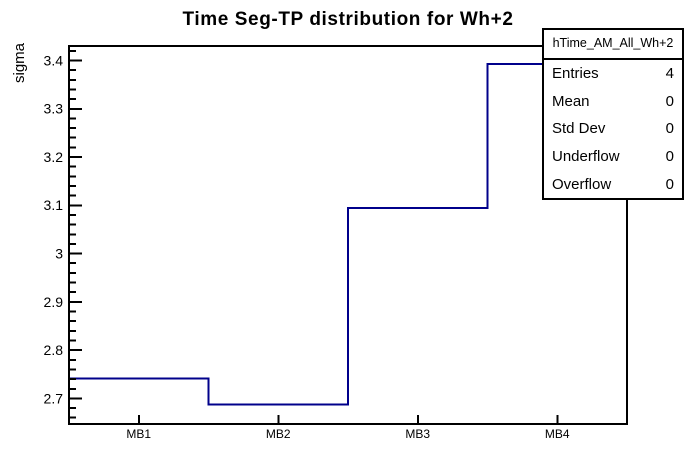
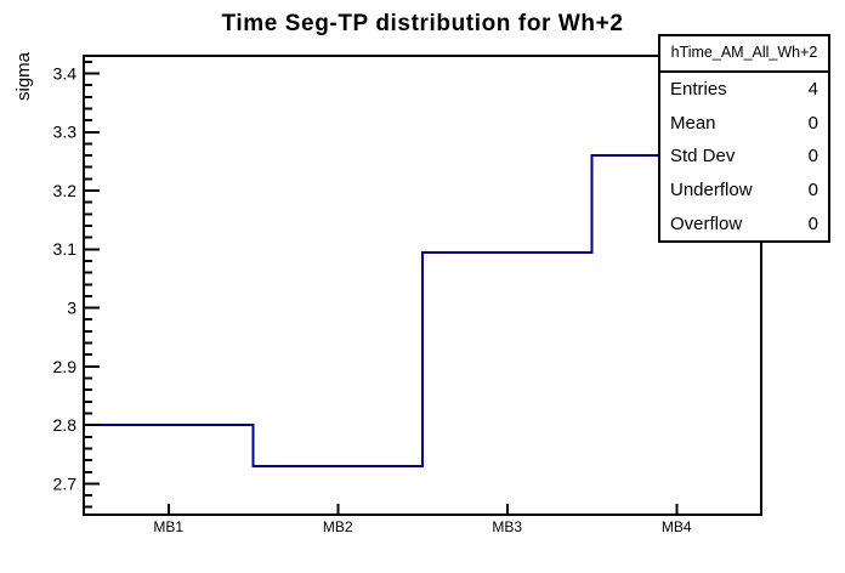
MB1: 2.74 -> 2.80
MB2: 2.69 -> 2.73
MB4: 3.39 -> 3.26
